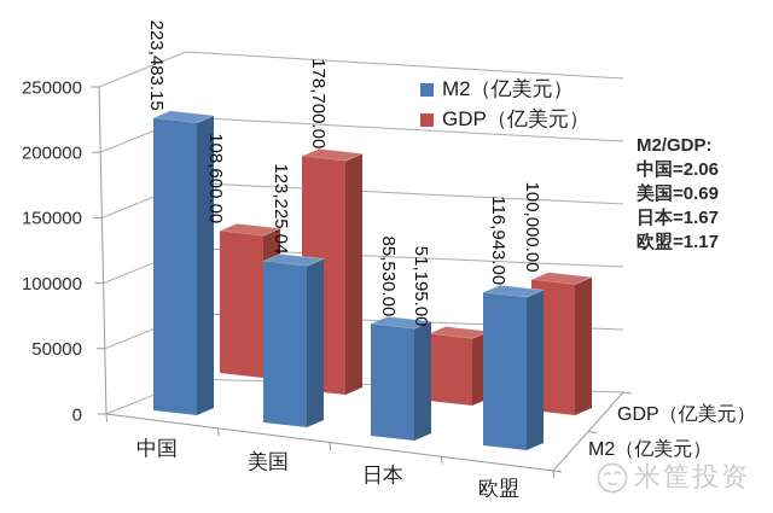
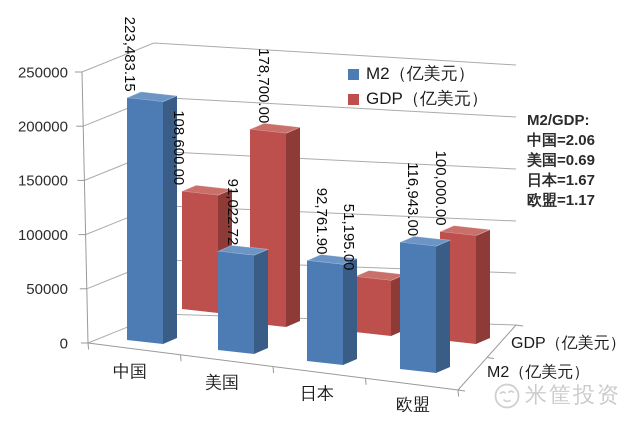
M2（亿美元）/美国: 123,225.04 -> 91,022.72
M2（亿美元）/日本: 85,530.00 -> 92,761.90
